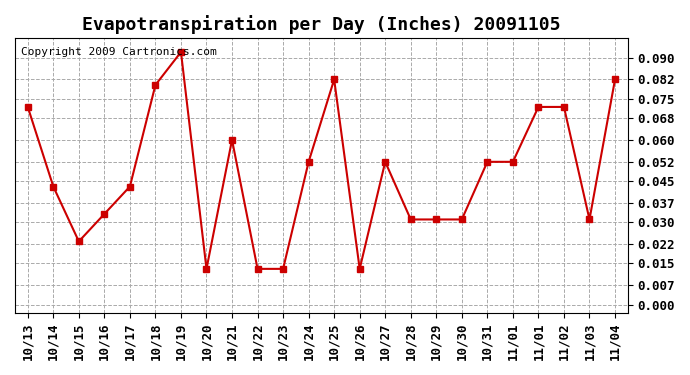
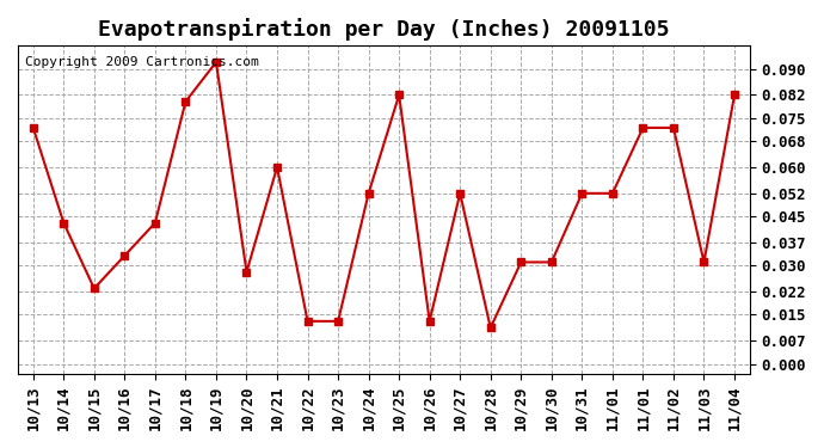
10/20: 0.013 -> 0.028
10/28: 0.031 -> 0.011
